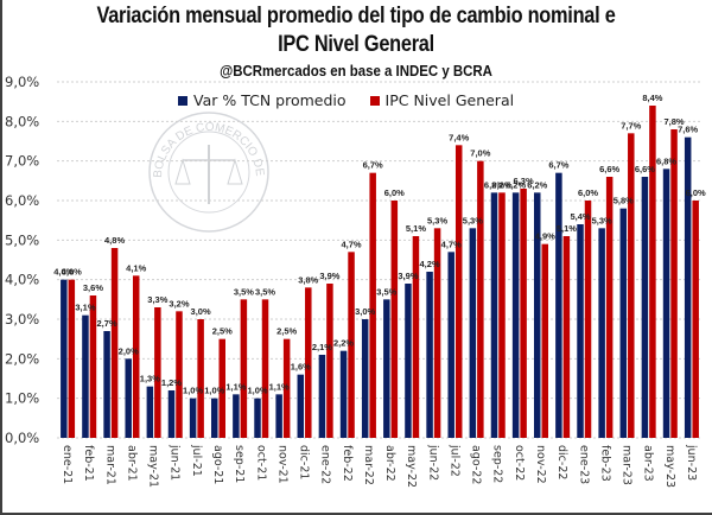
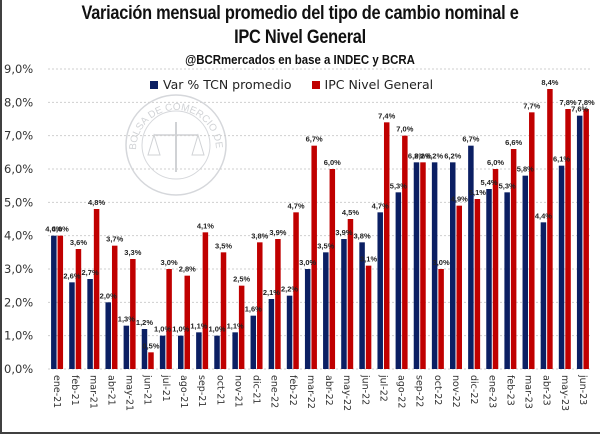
Var % TCN promedio/feb-21: 3,1% -> 2,6%
IPC Nivel General/abr-21: 4,1% -> 3,7%
IPC Nivel General/jun-21: 3,2% -> 0,5%
IPC Nivel General/ago-21: 2,5% -> 2,8%
IPC Nivel General/sep-21: 3,5% -> 4,1%
IPC Nivel General/may-22: 5,1% -> 4,5%
Var % TCN promedio/jun-22: 4,2% -> 3,8%
IPC Nivel General/jun-22: 5,3% -> 3,1%
IPC Nivel General/oct-22: 6,3% -> 3,0%
Var % TCN promedio/abr-23: 6,6% -> 4,4%
Var % TCN promedio/may-23: 6,8% -> 6,1%
IPC Nivel General/jun-23: 6,0% -> 7,8%
